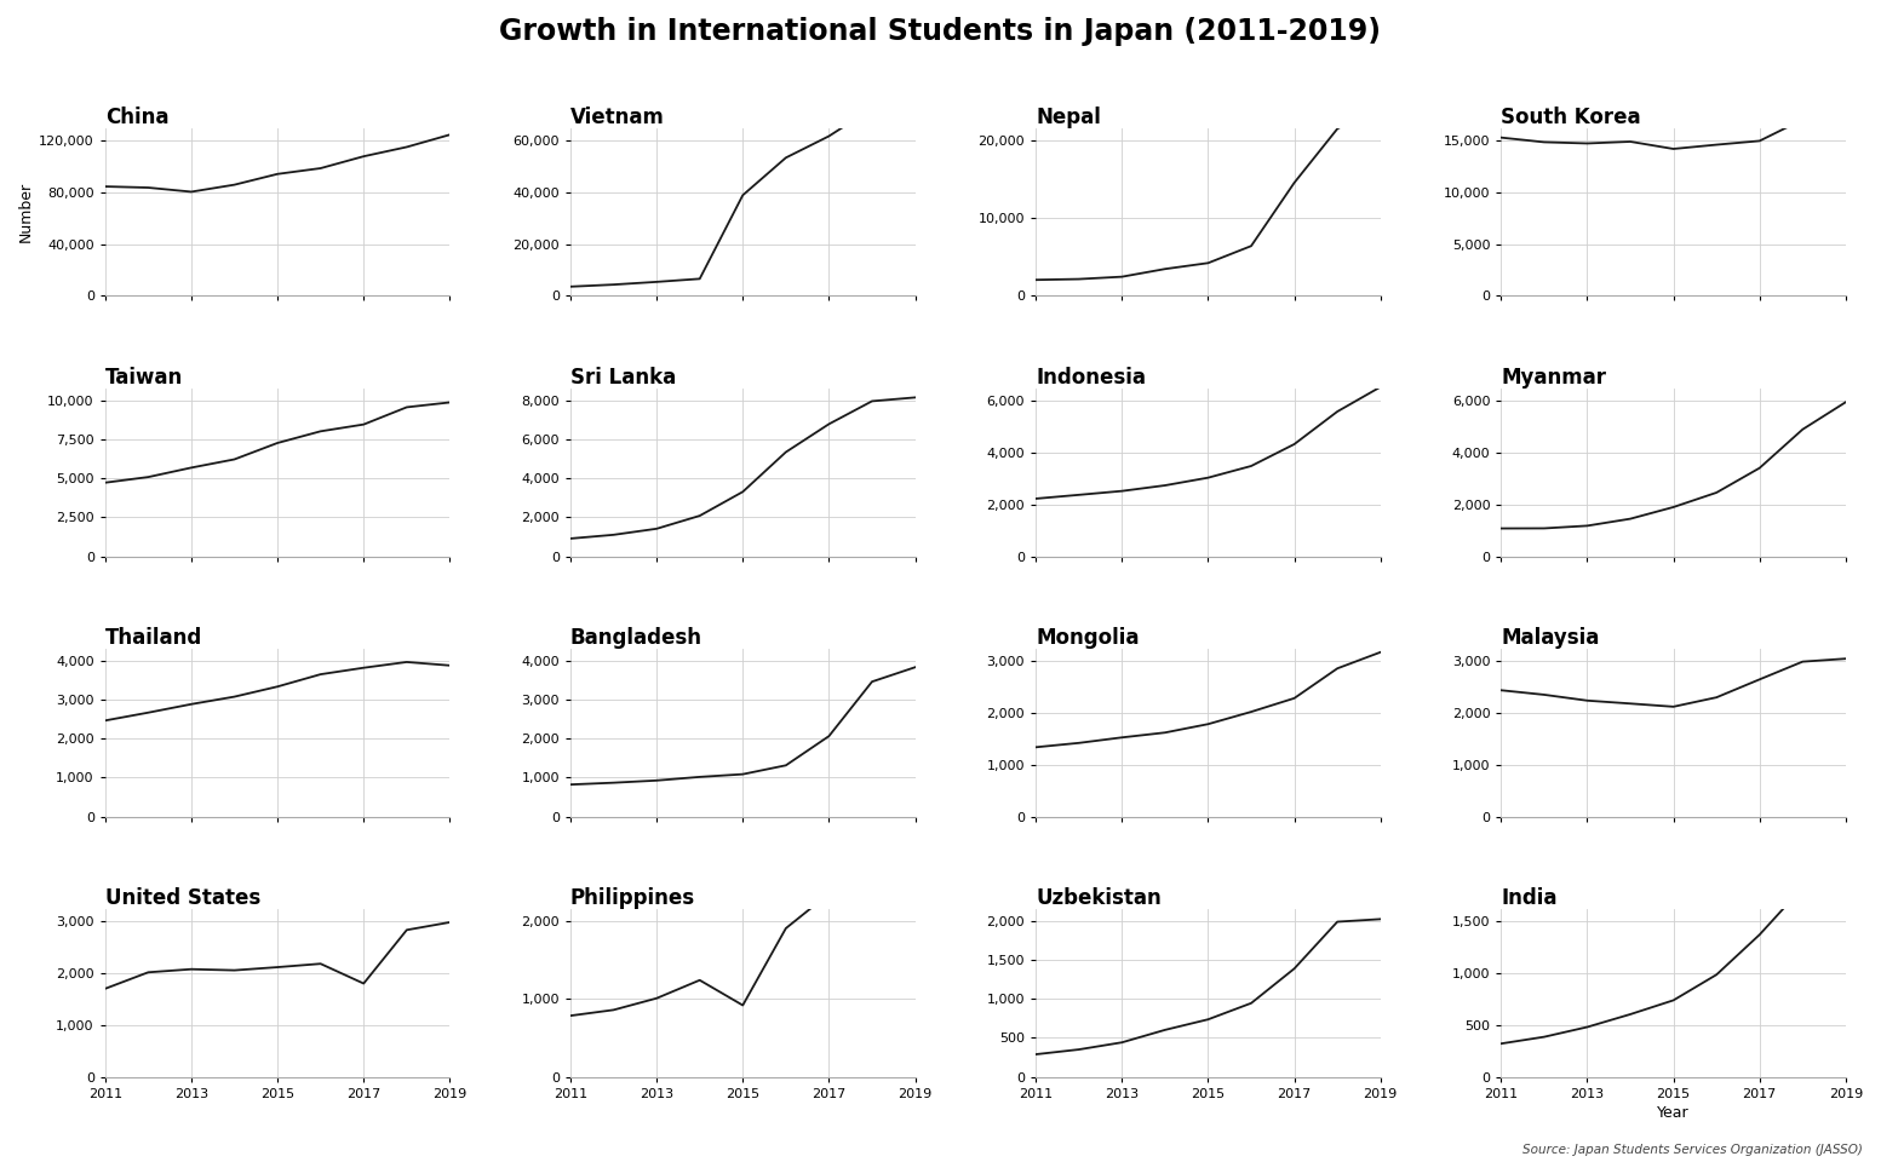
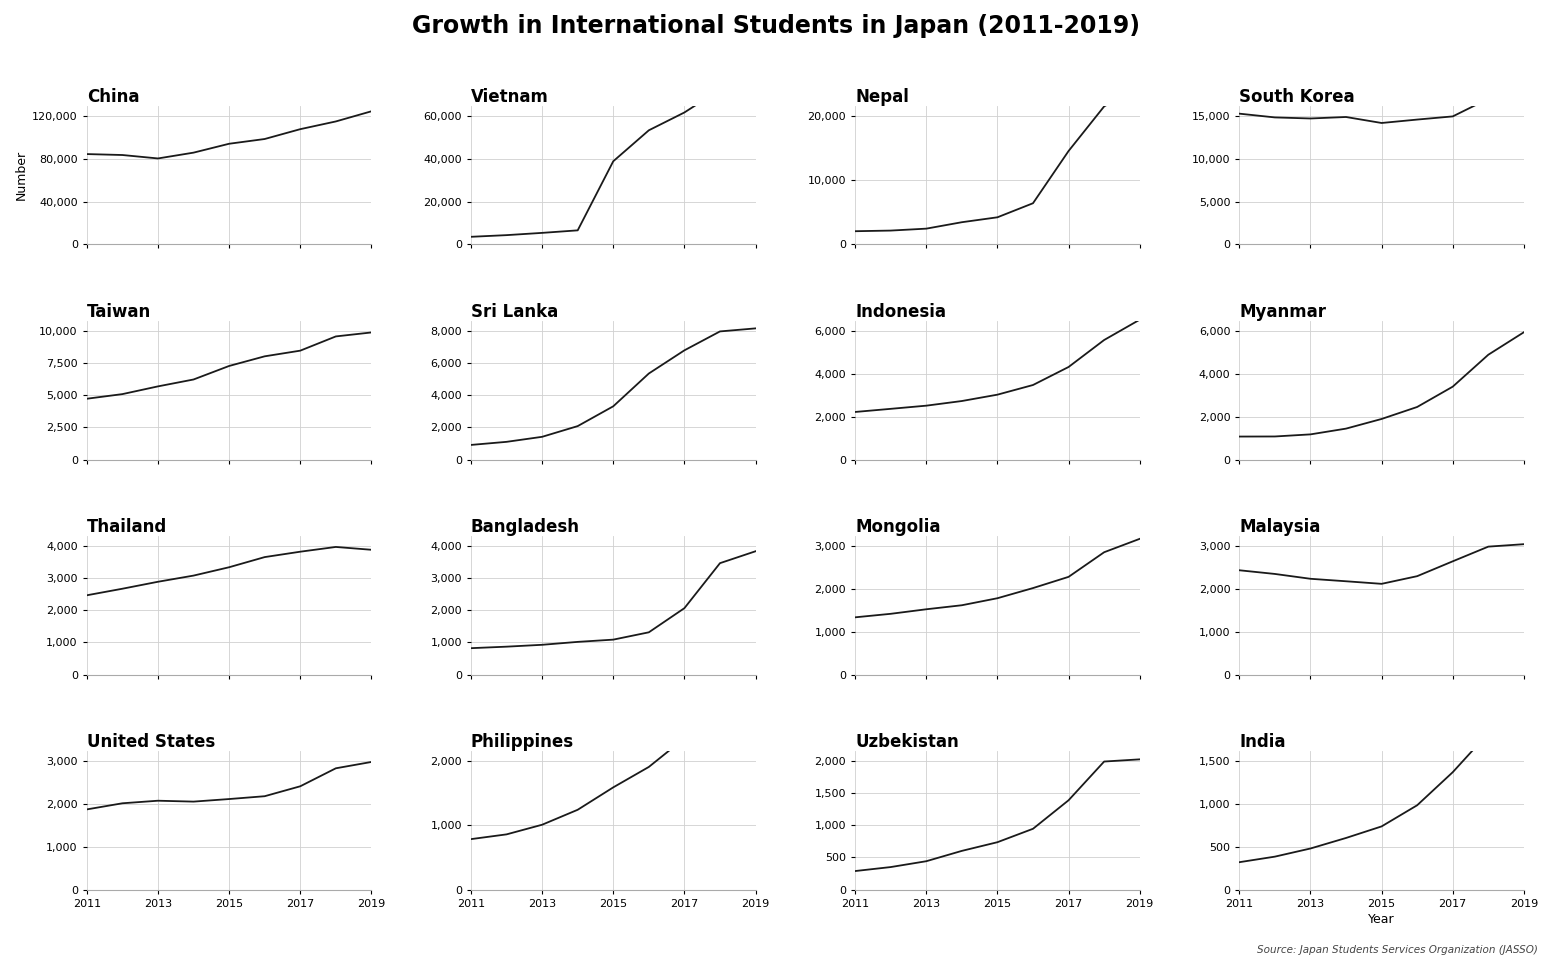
United States/2011: 1,700 -> 1,870
United States/2017: 1,800 -> 2,410
Philippines/2015: 920 -> 1,590
